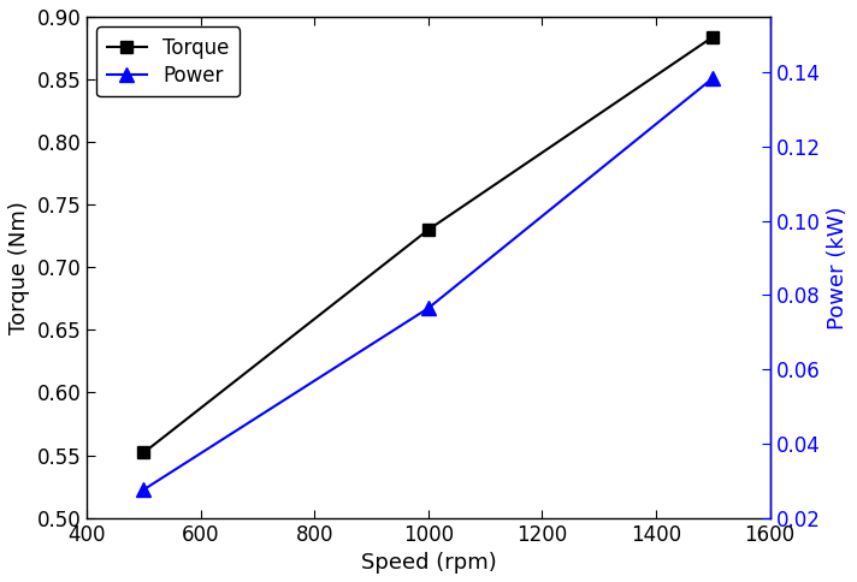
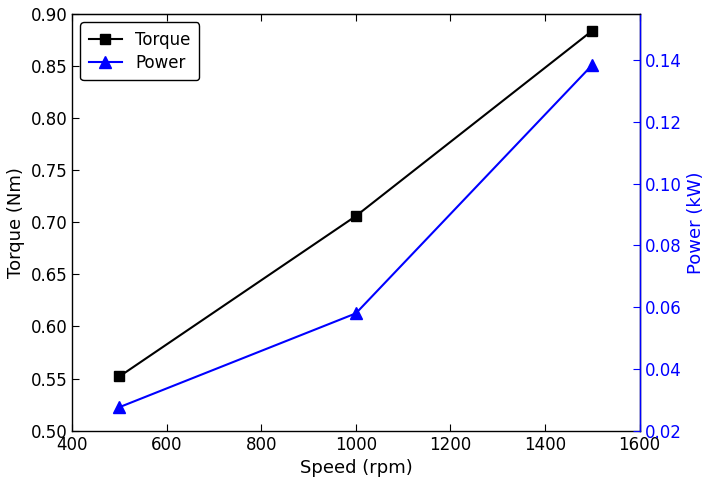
Torque/1000: 0.730 -> 0.706
Power/1000: 0.0765 -> 0.0580
